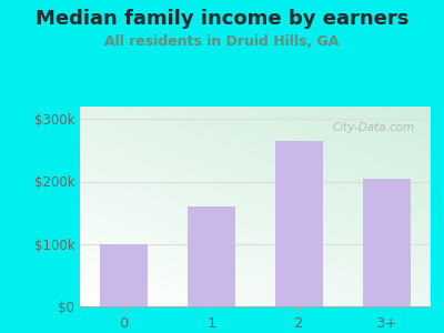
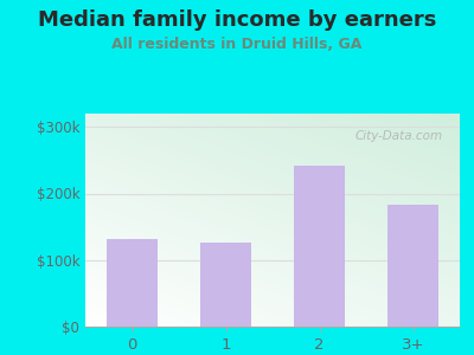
0: $100k -> $132k
1: $160k -> $126k
2: $265k -> $242k
3+: $205k -> $184k
